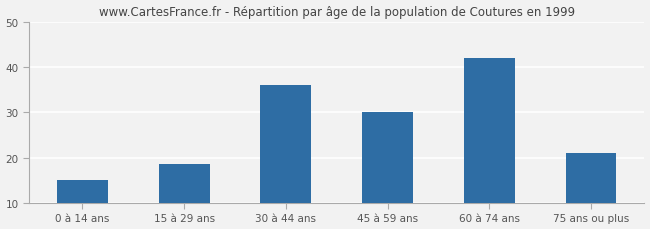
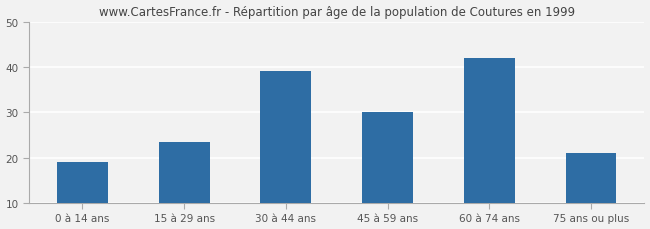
0 à 14 ans: 15.0 -> 19.0
15 à 29 ans: 18.5 -> 23.5
30 à 44 ans: 36.0 -> 39.0
